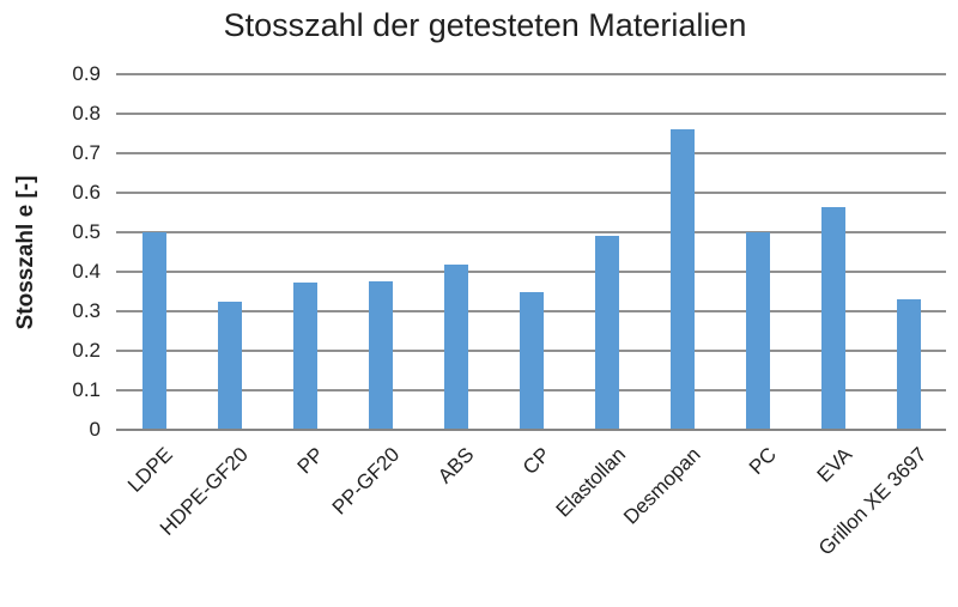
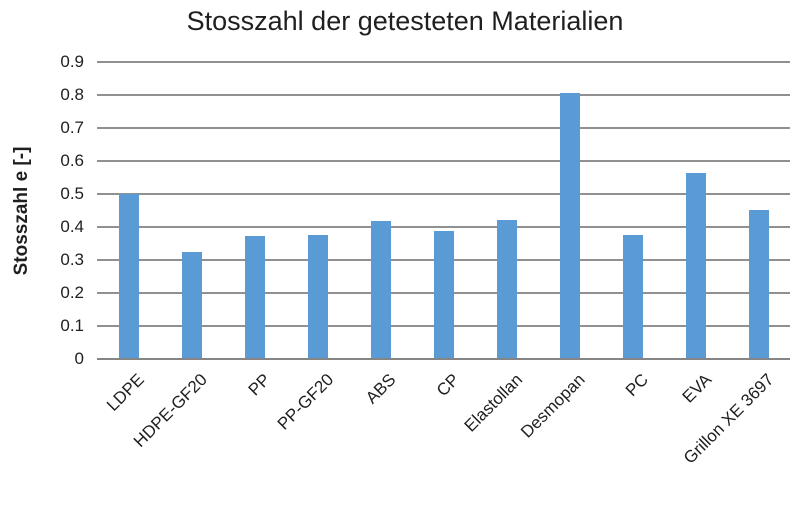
CP: 0.35 -> 0.39
Elastollan: 0.49 -> 0.42
Desmopan: 0.76 -> 0.81
PC: 0.50 -> 0.38
Grillon XE 3697: 0.33 -> 0.45
